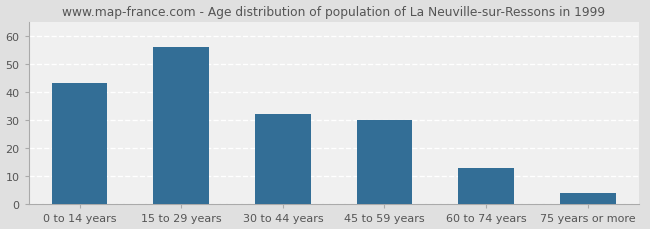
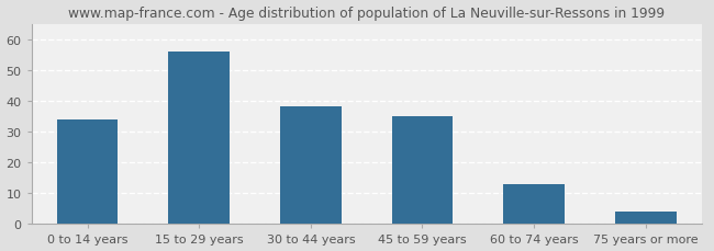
0 to 14 years: 43 -> 34
30 to 44 years: 32 -> 38
45 to 59 years: 30 -> 35
